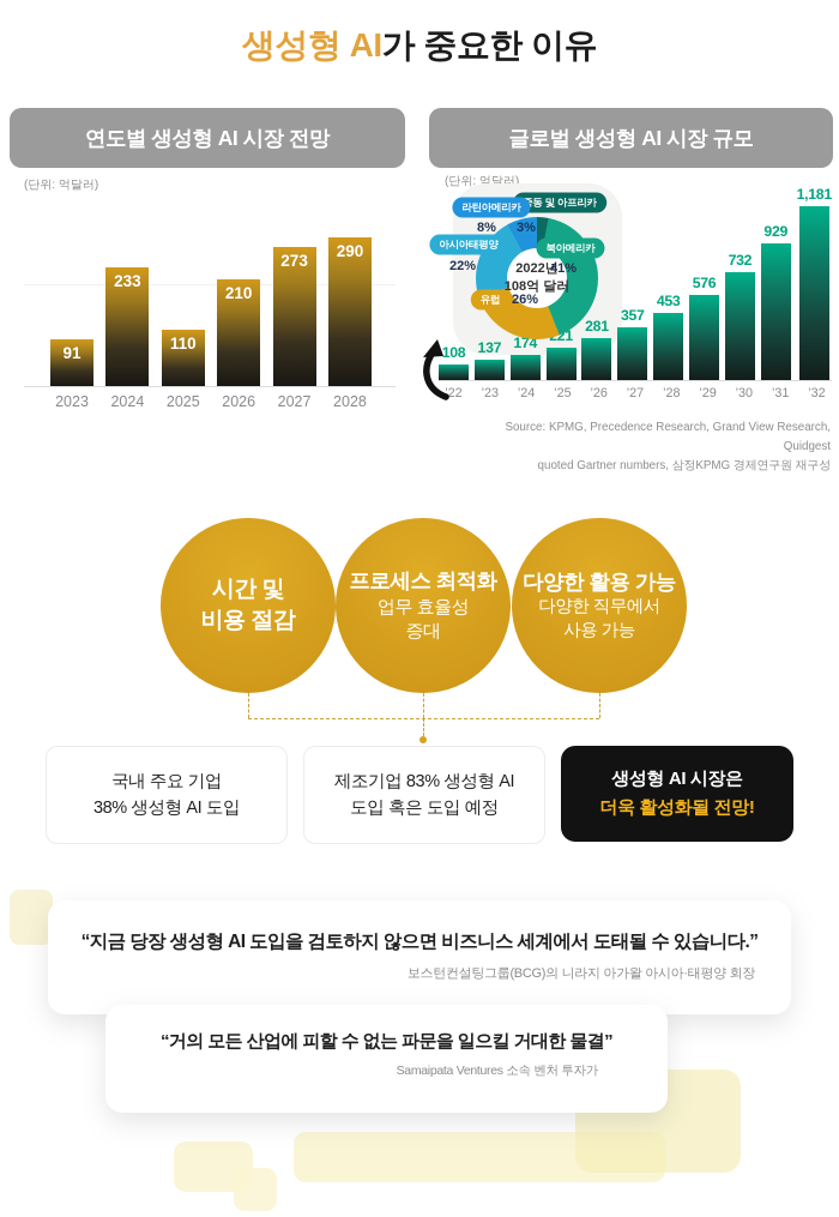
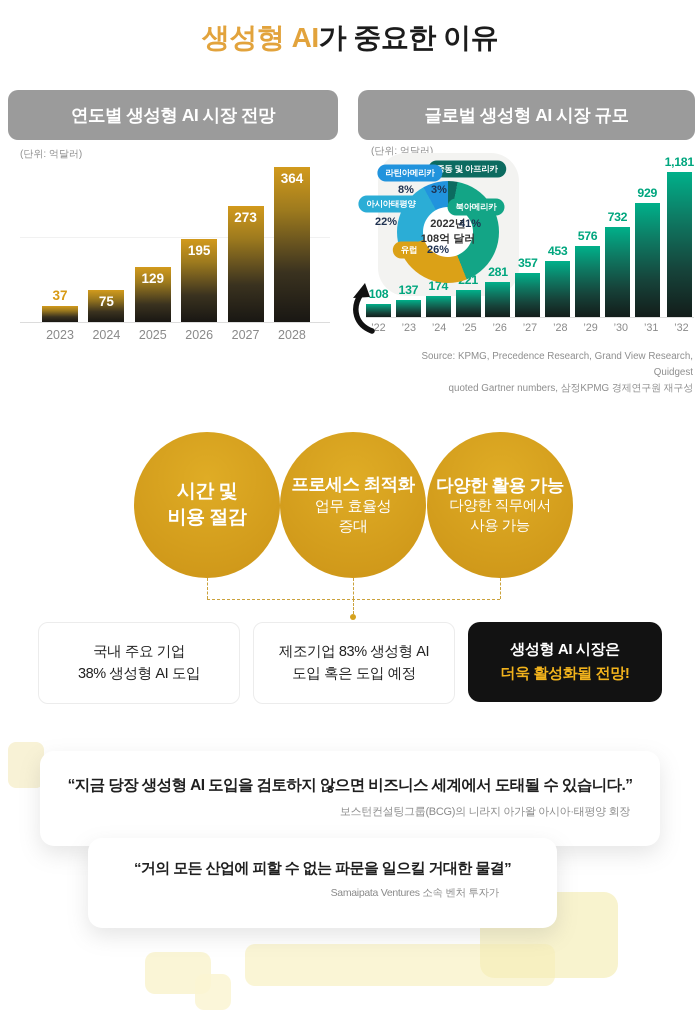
연도별 생성형 AI 시장 전망/2023: 91 -> 37
연도별 생성형 AI 시장 전망/2024: 233 -> 75
연도별 생성형 AI 시장 전망/2025: 110 -> 129
연도별 생성형 AI 시장 전망/2026: 210 -> 195
연도별 생성형 AI 시장 전망/2028: 290 -> 364
